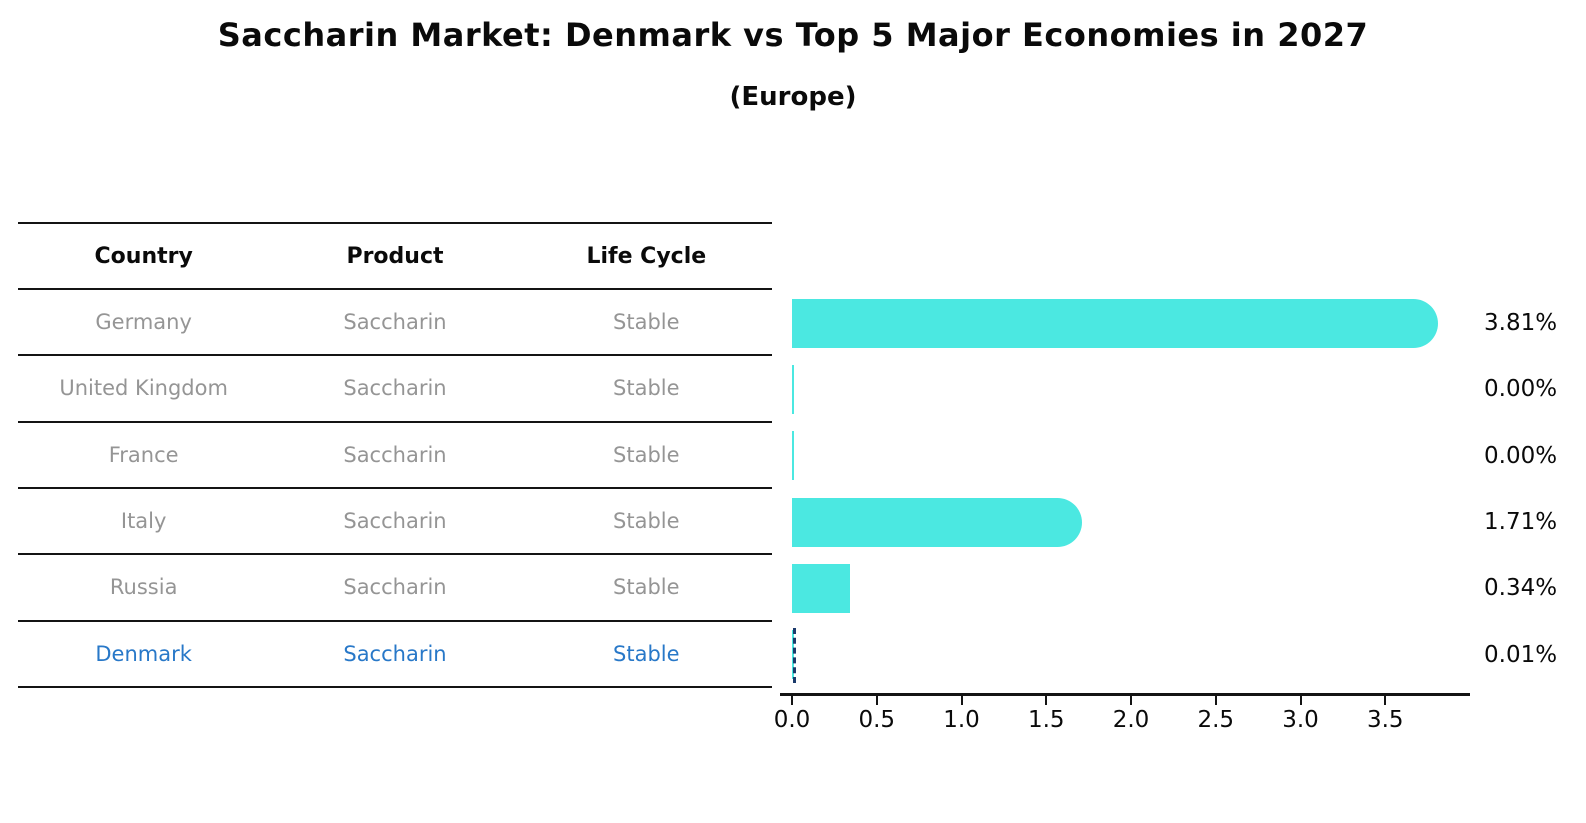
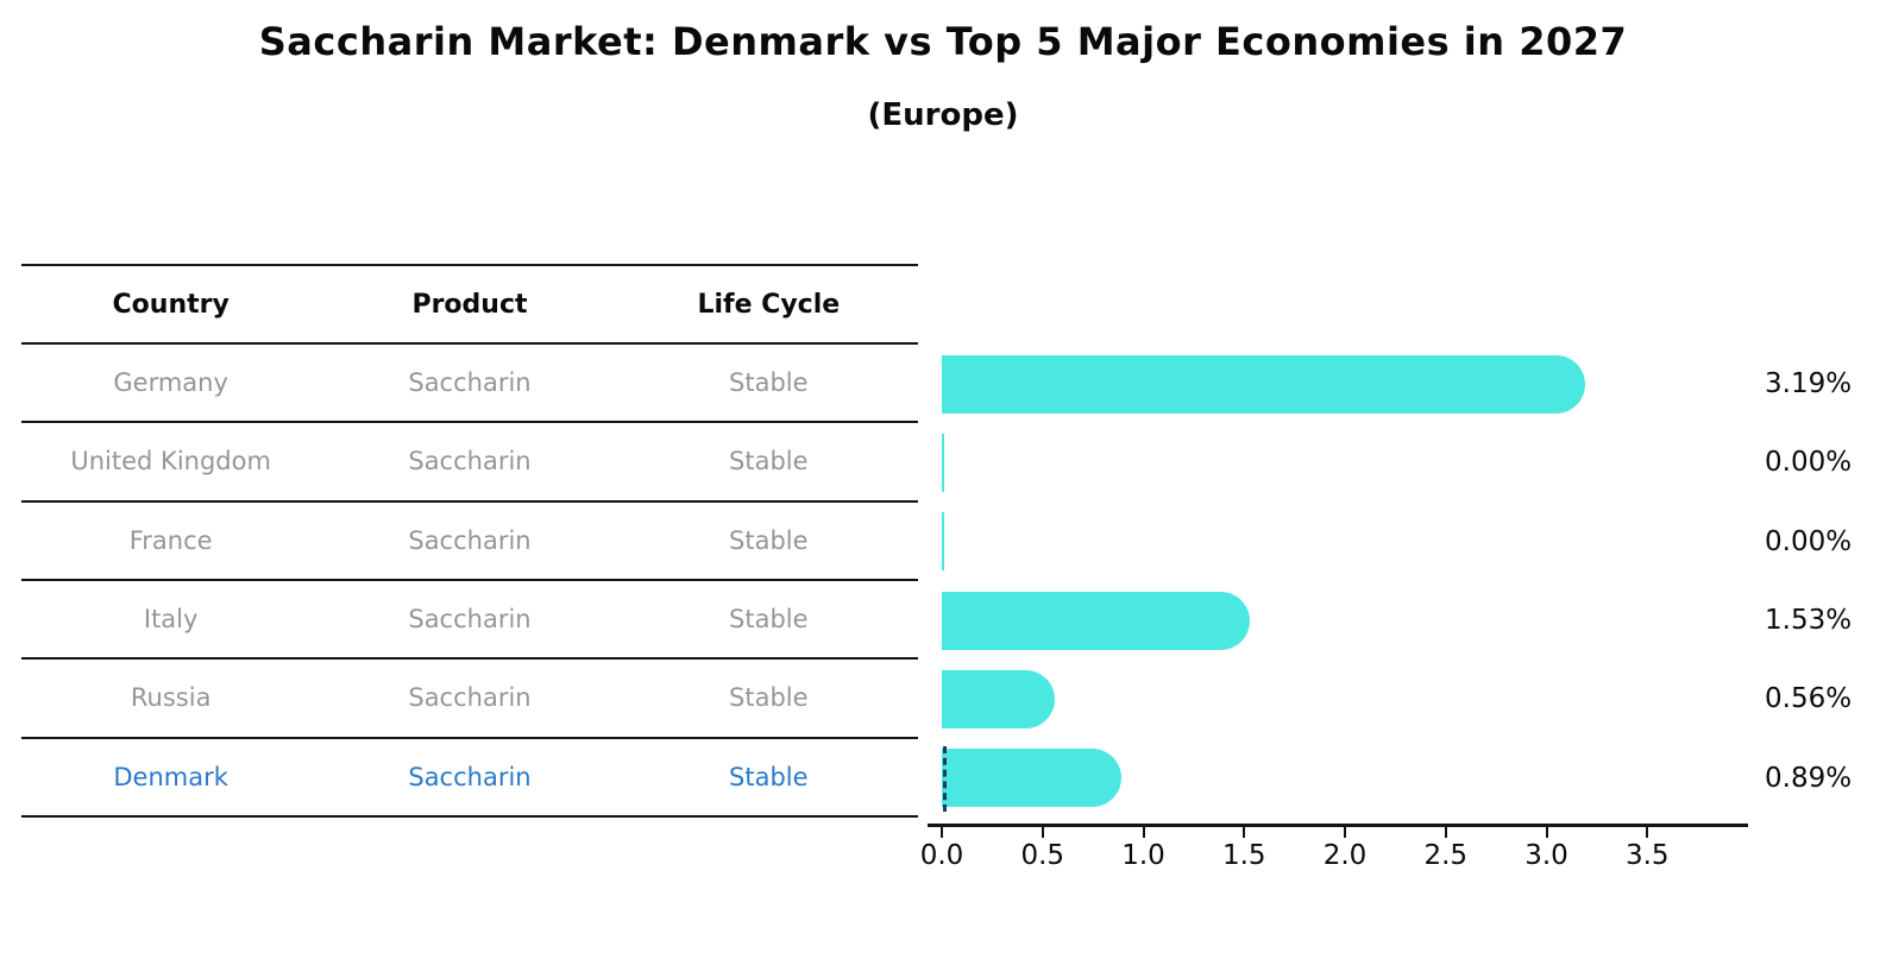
Germany: 3.81% -> 3.19%
Italy: 1.71% -> 1.53%
Russia: 0.34% -> 0.56%
Denmark: 0.01% -> 0.89%
